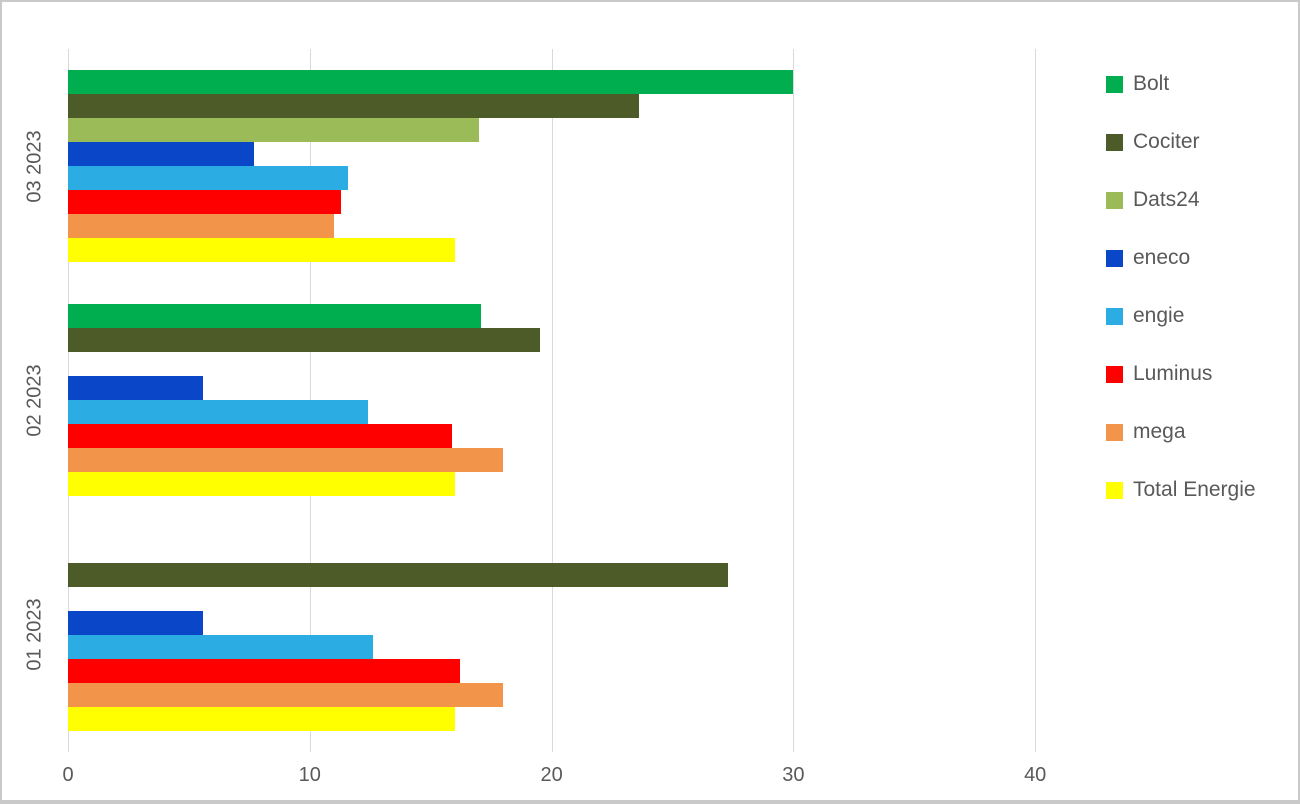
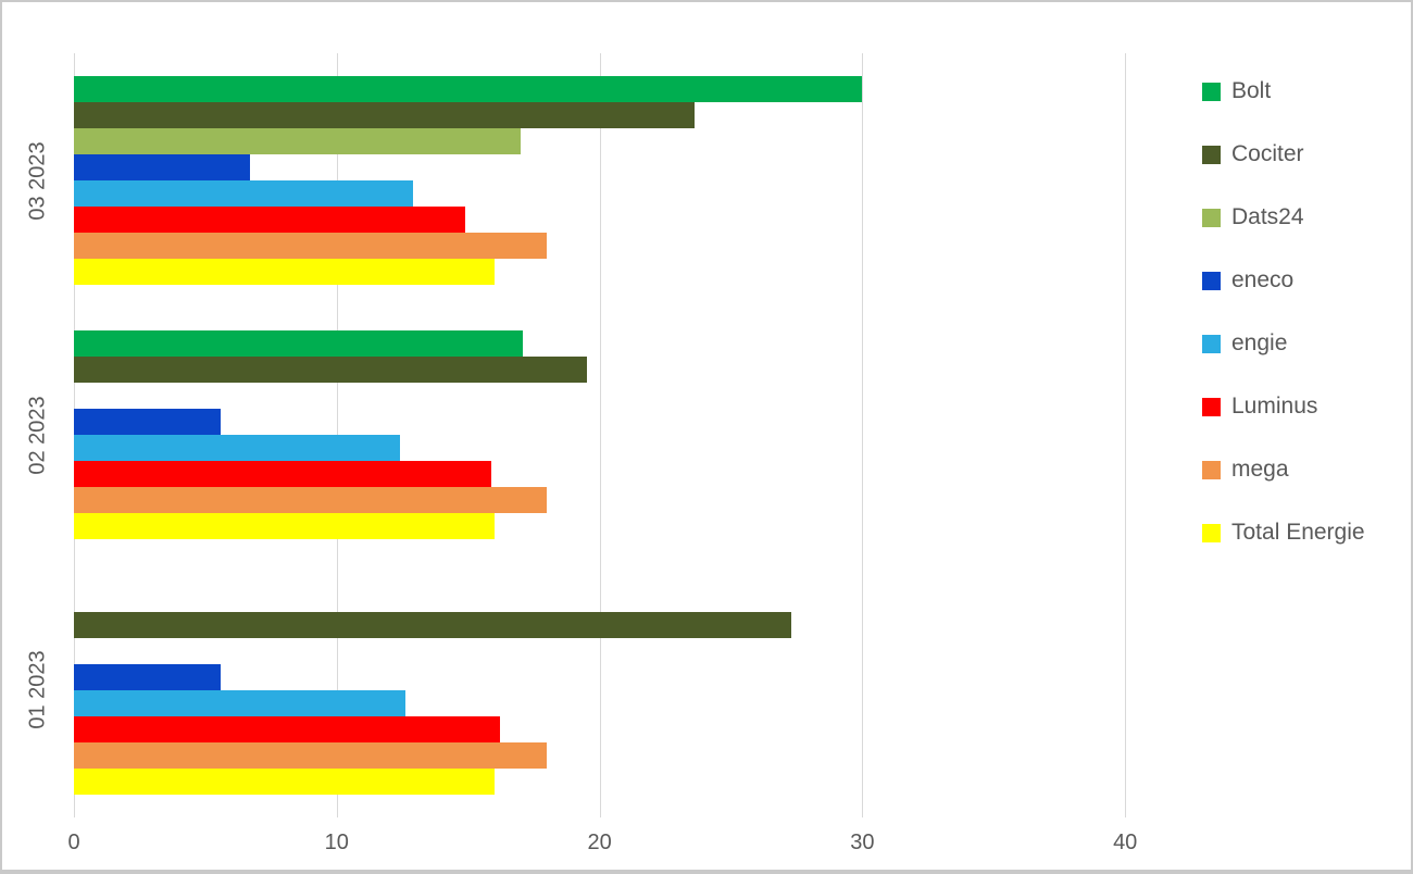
eneco/03 2023: 7.7 -> 6.7
engie/03 2023: 11.6 -> 12.9
Luminus/03 2023: 11.3 -> 14.9
mega/03 2023: 11 -> 18
